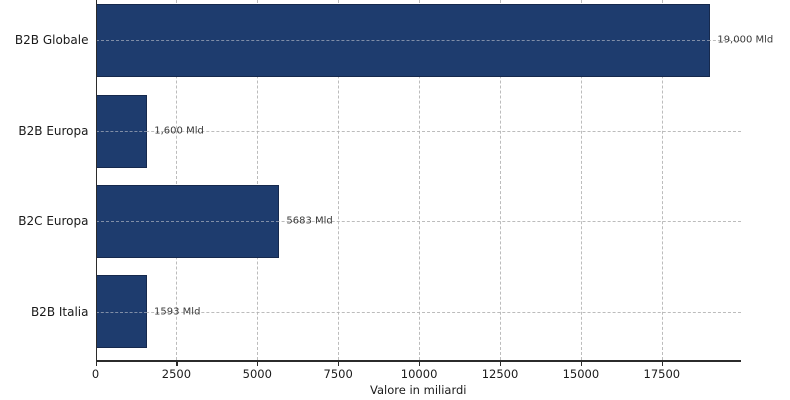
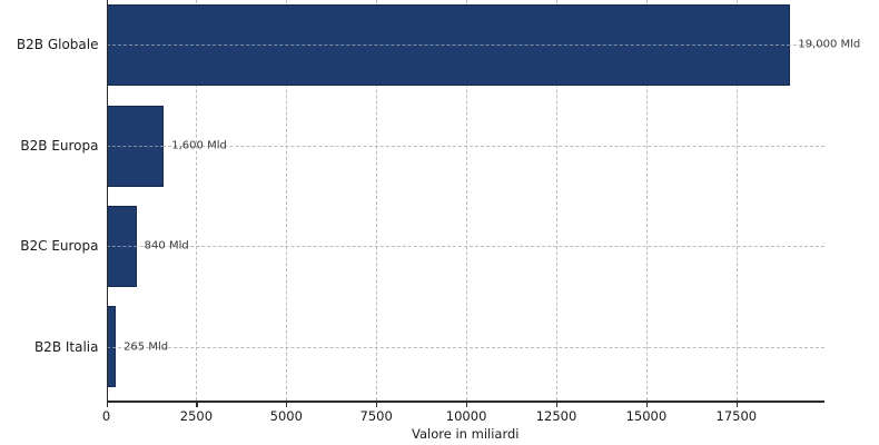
B2C Europa: 5683 -> 840
B2B Italia: 1593 -> 265
